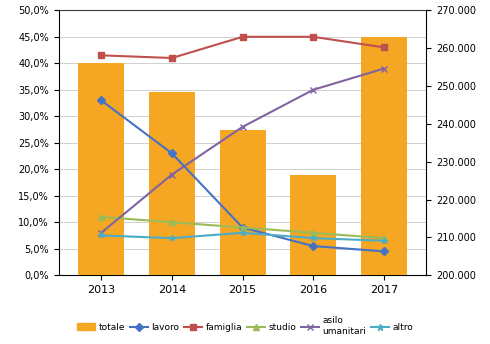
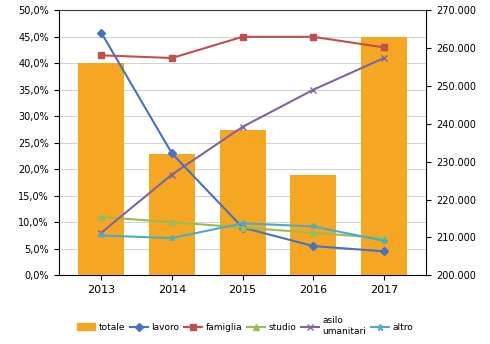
lavoro/2013: 33,0% -> 45,8%
totale/2014: 34,5% -> 22,8%
altro/2015: 8,0% -> 9,8%
altro/2016: 7,0% -> 9,2%
asilo umanitari/2017: 39% -> 41%
